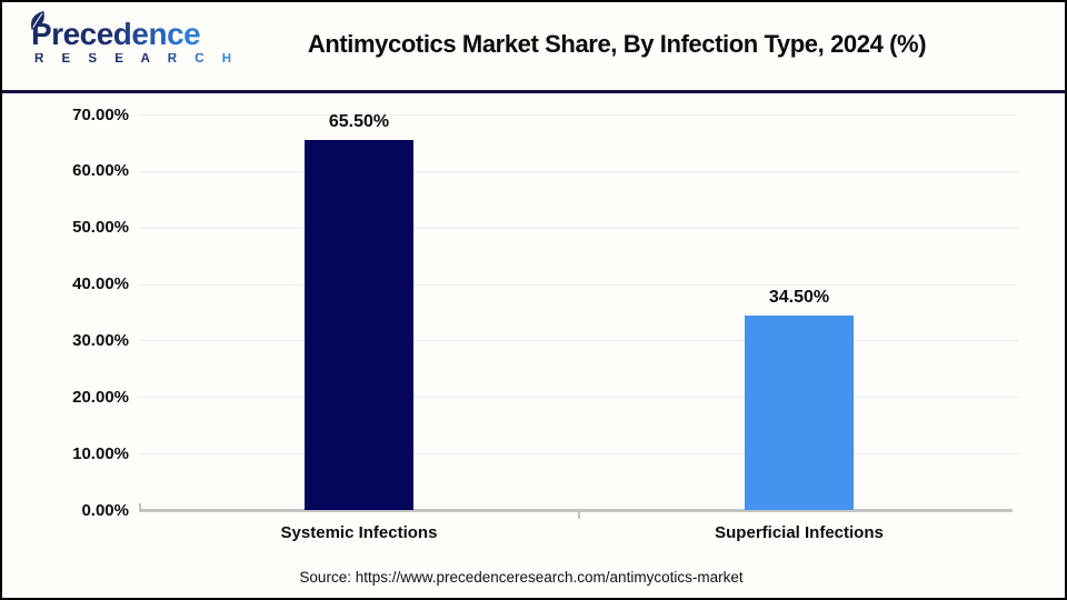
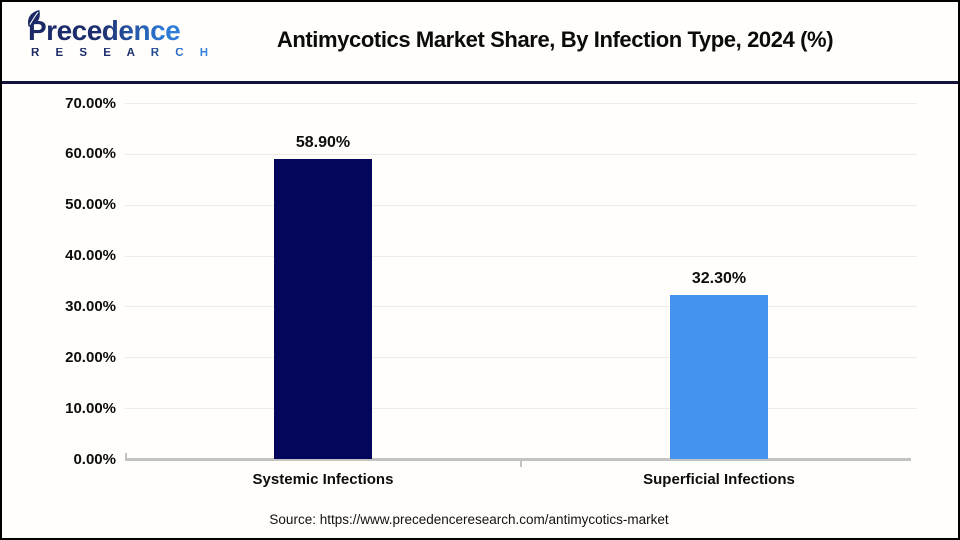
Systemic Infections: 65.50% -> 58.90%
Superficial Infections: 34.50% -> 32.30%
